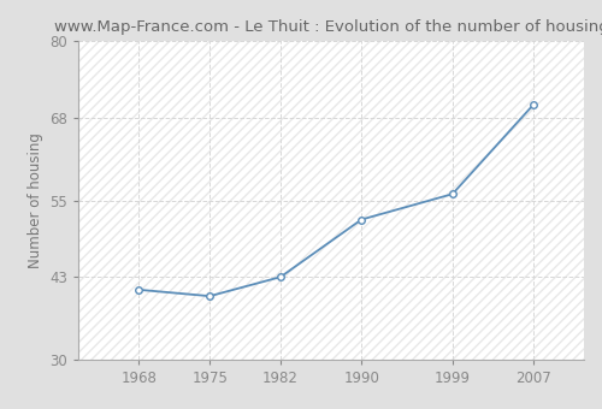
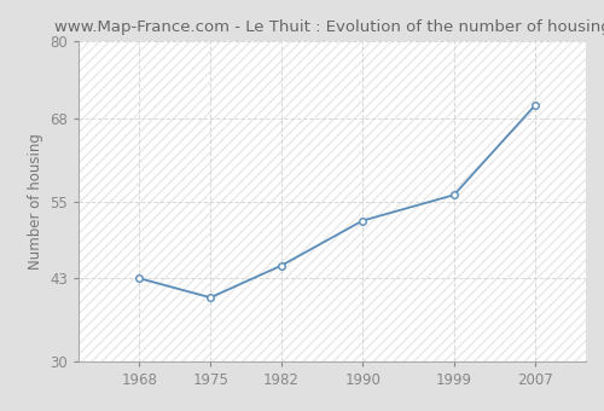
1968: 41 -> 43
1982: 43 -> 45
